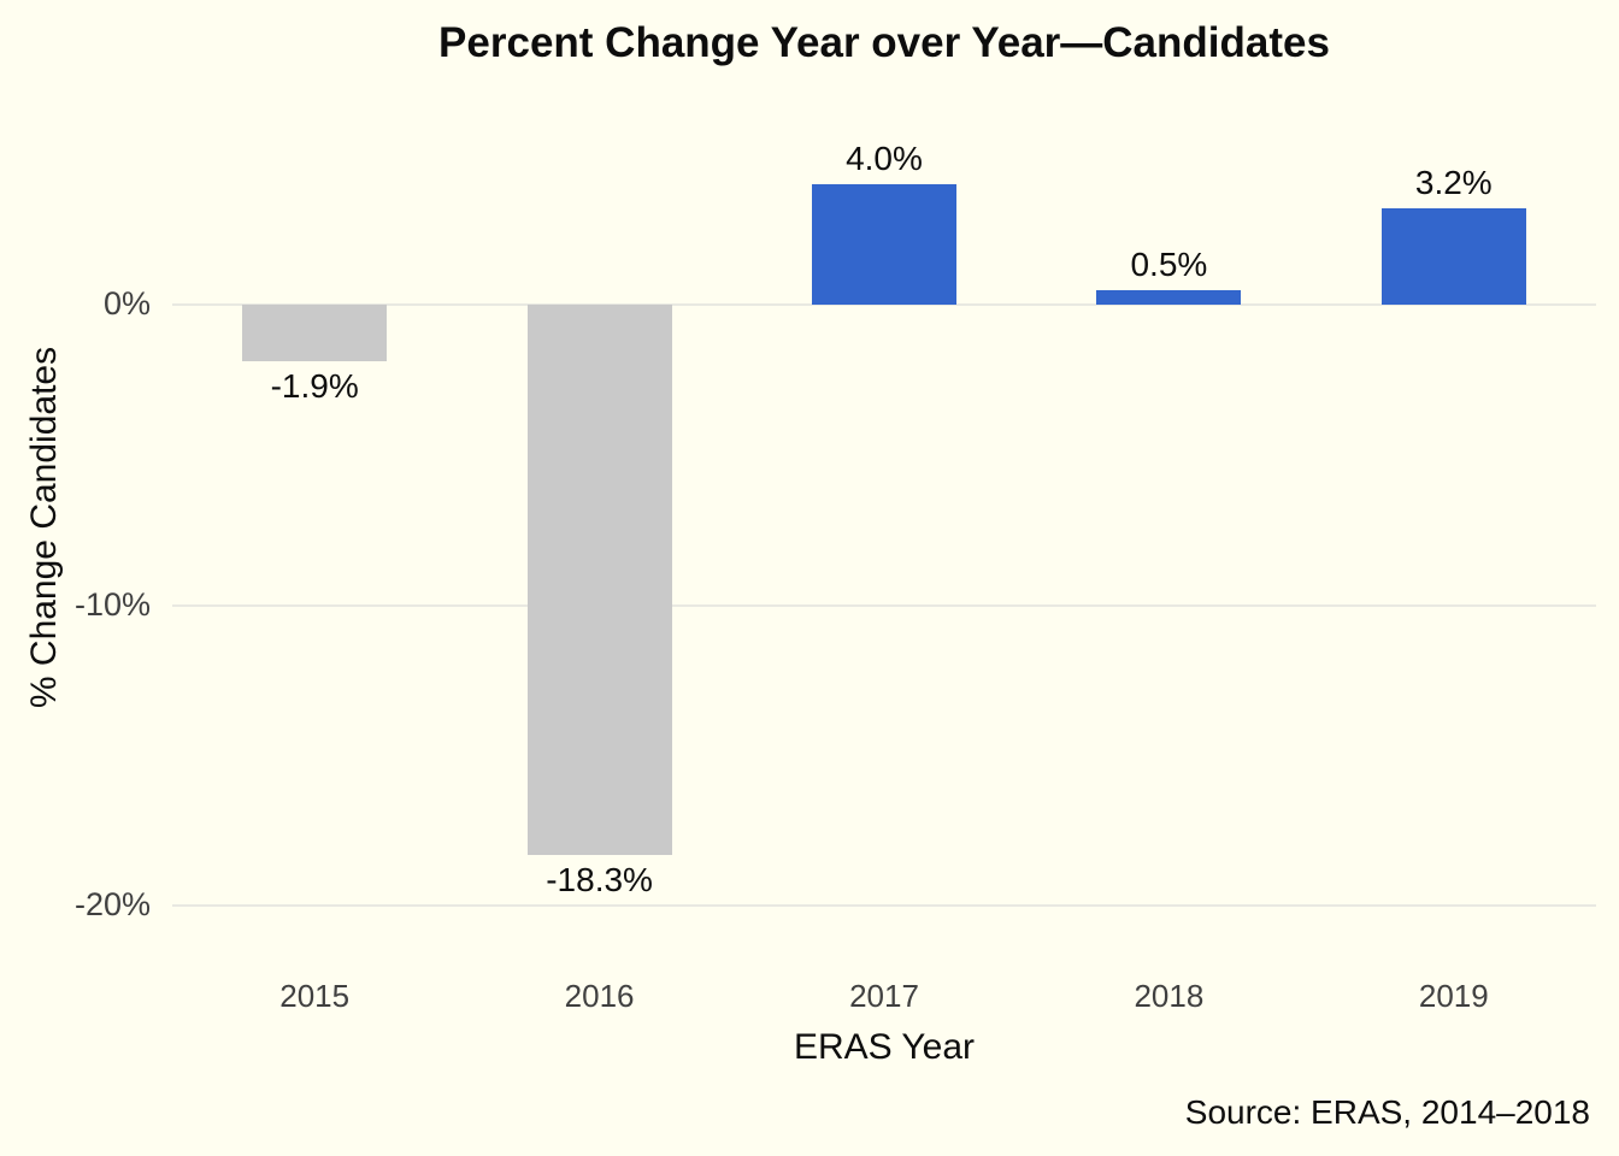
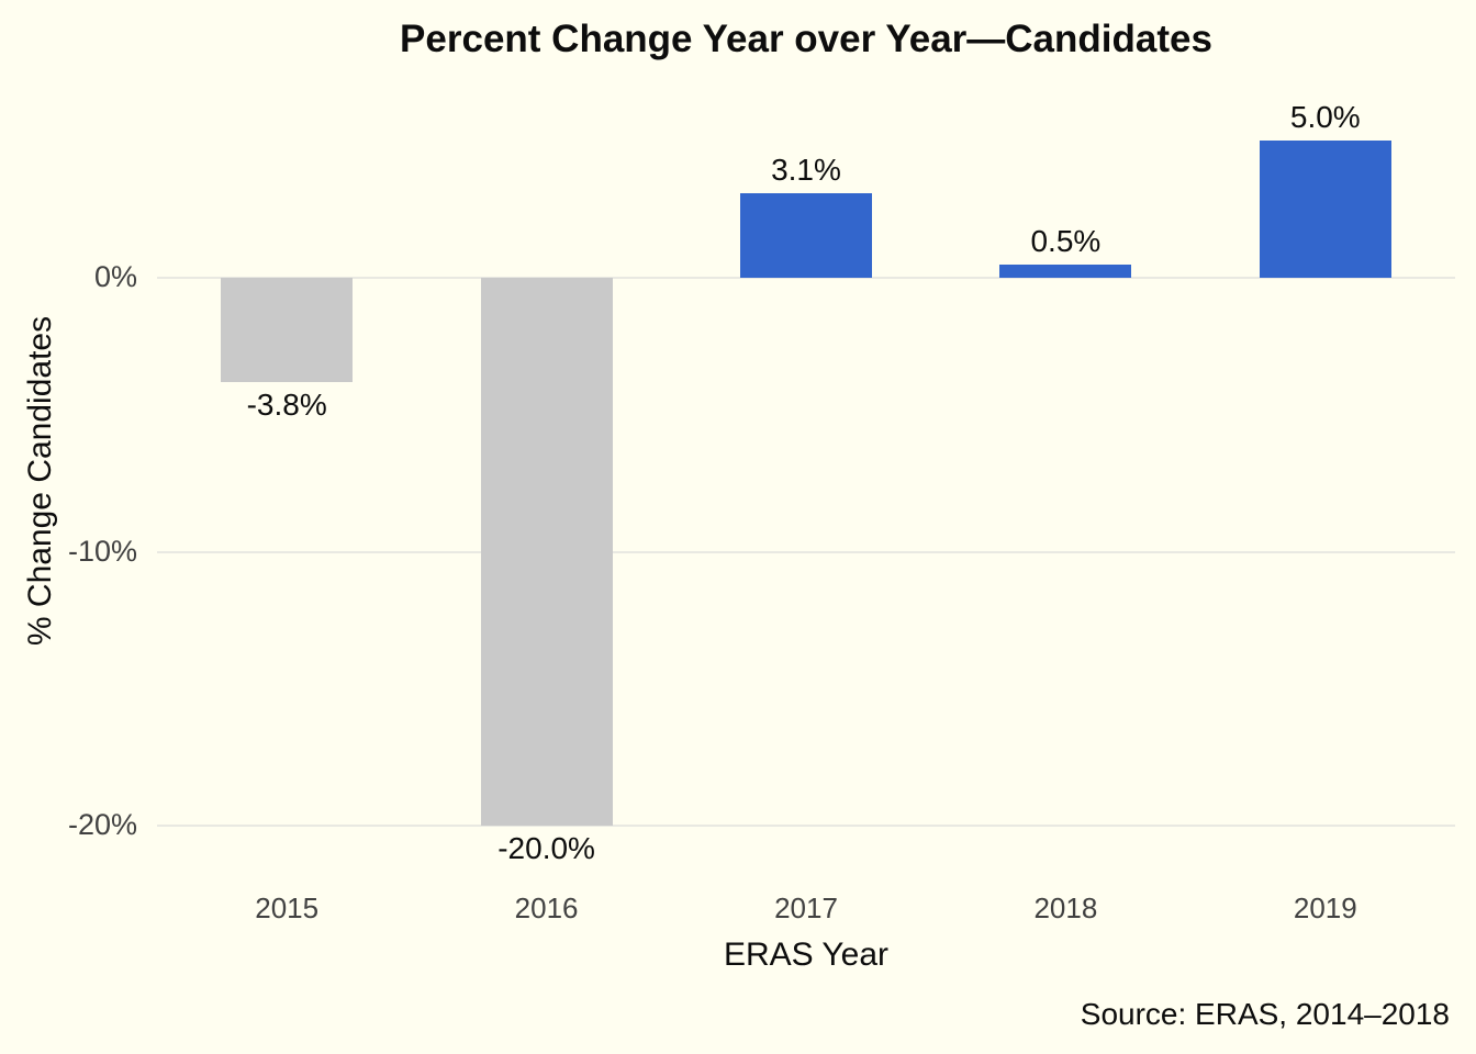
2015: -1.9% -> -3.8%
2016: -18.3% -> -20.0%
2017: 4.0% -> 3.1%
2019: 3.2% -> 5.0%
